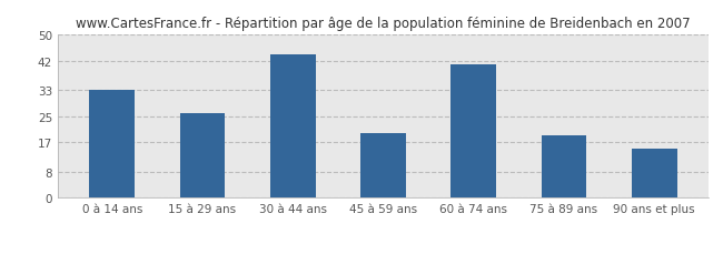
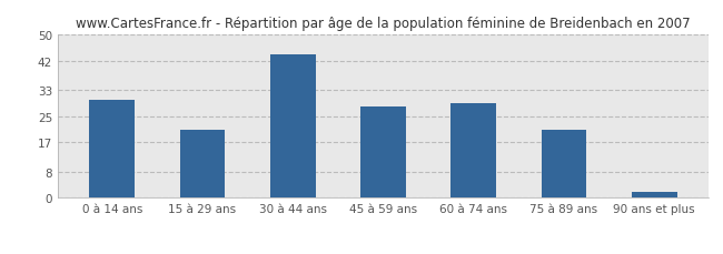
0 à 14 ans: 33 -> 30
15 à 29 ans: 26 -> 21
45 à 59 ans: 20 -> 28
60 à 74 ans: 41 -> 29
75 à 89 ans: 19 -> 21
90 ans et plus: 15 -> 2
